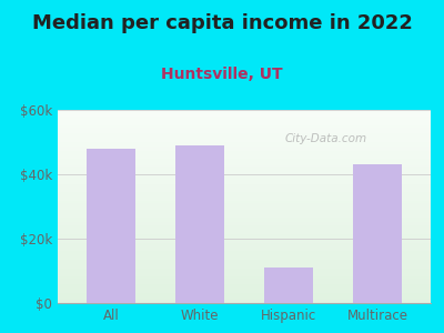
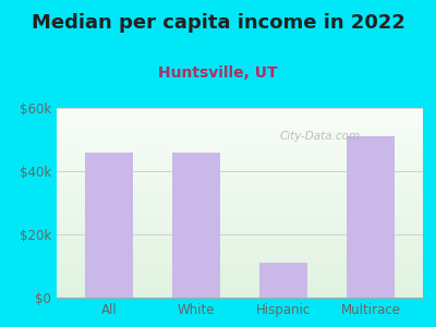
All: $48k -> $46k
White: $49k -> $46k
Multirace: $43k -> $51k
